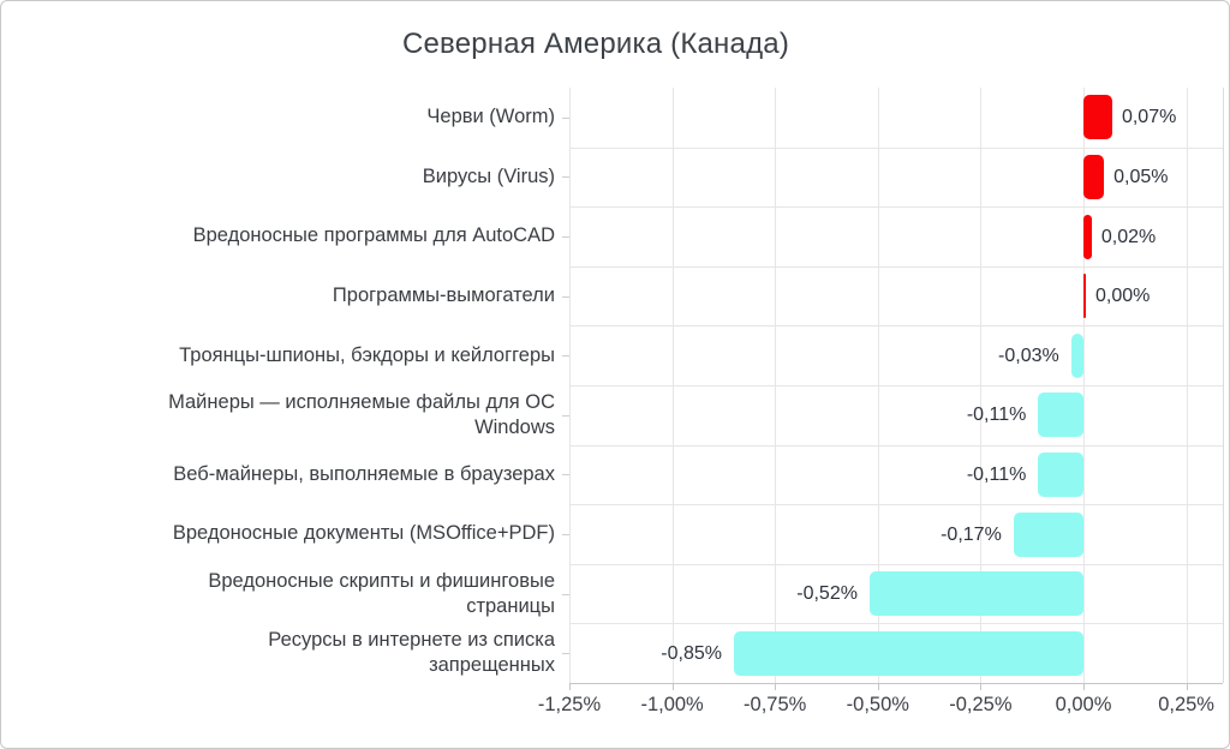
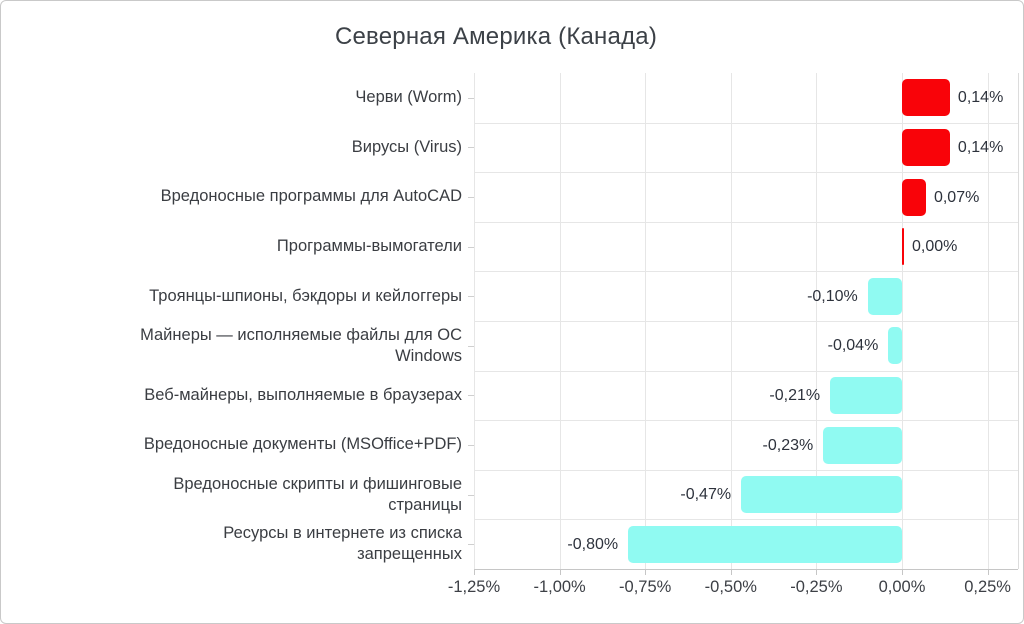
Черви (Worm): 0,07% -> 0,14%
Вирусы (Virus): 0,05% -> 0,14%
Вредоносные программы для AutoCAD: 0,02% -> 0,07%
Троянцы-шпионы, бэкдоры и кейлоггеры: -0,03% -> -0,10%
Майнеры — исполняемые файлы для ОС Windows: -0,11% -> -0,04%
Веб-майнеры, выполняемые в браузерах: -0,11% -> -0,21%
Вредоносные документы (MSOffice+PDF): -0,17% -> -0,23%
Вредоносные скрипты и фишинговые страницы: -0,52% -> -0,47%
Ресурсы в интернете из списка запрещенных: -0,85% -> -0,80%
